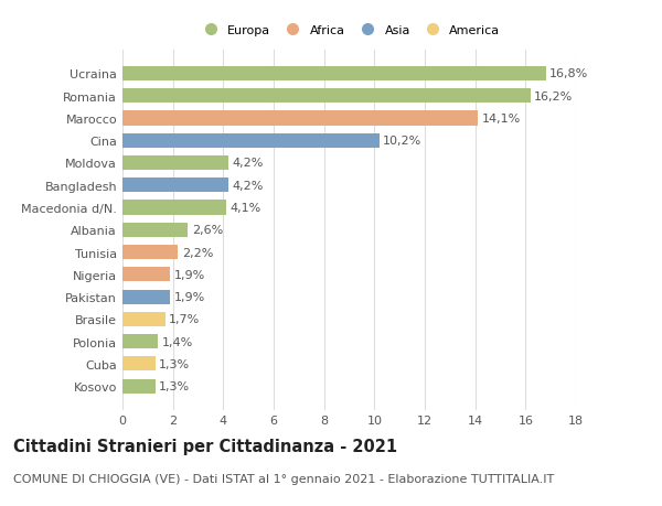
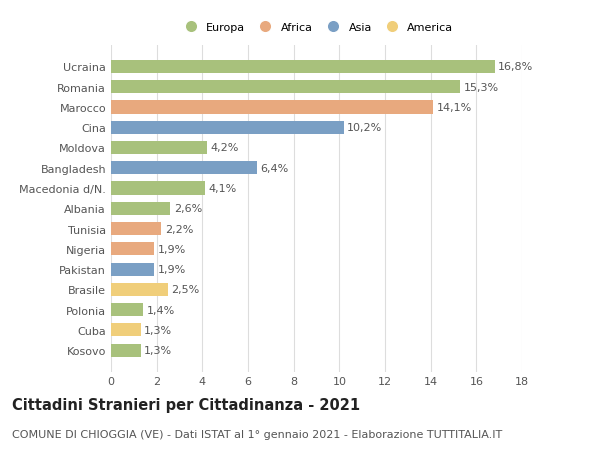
Romania: 16,2% -> 15,3%
Bangladesh: 4,2% -> 6,4%
Brasile: 1,7% -> 2,5%
